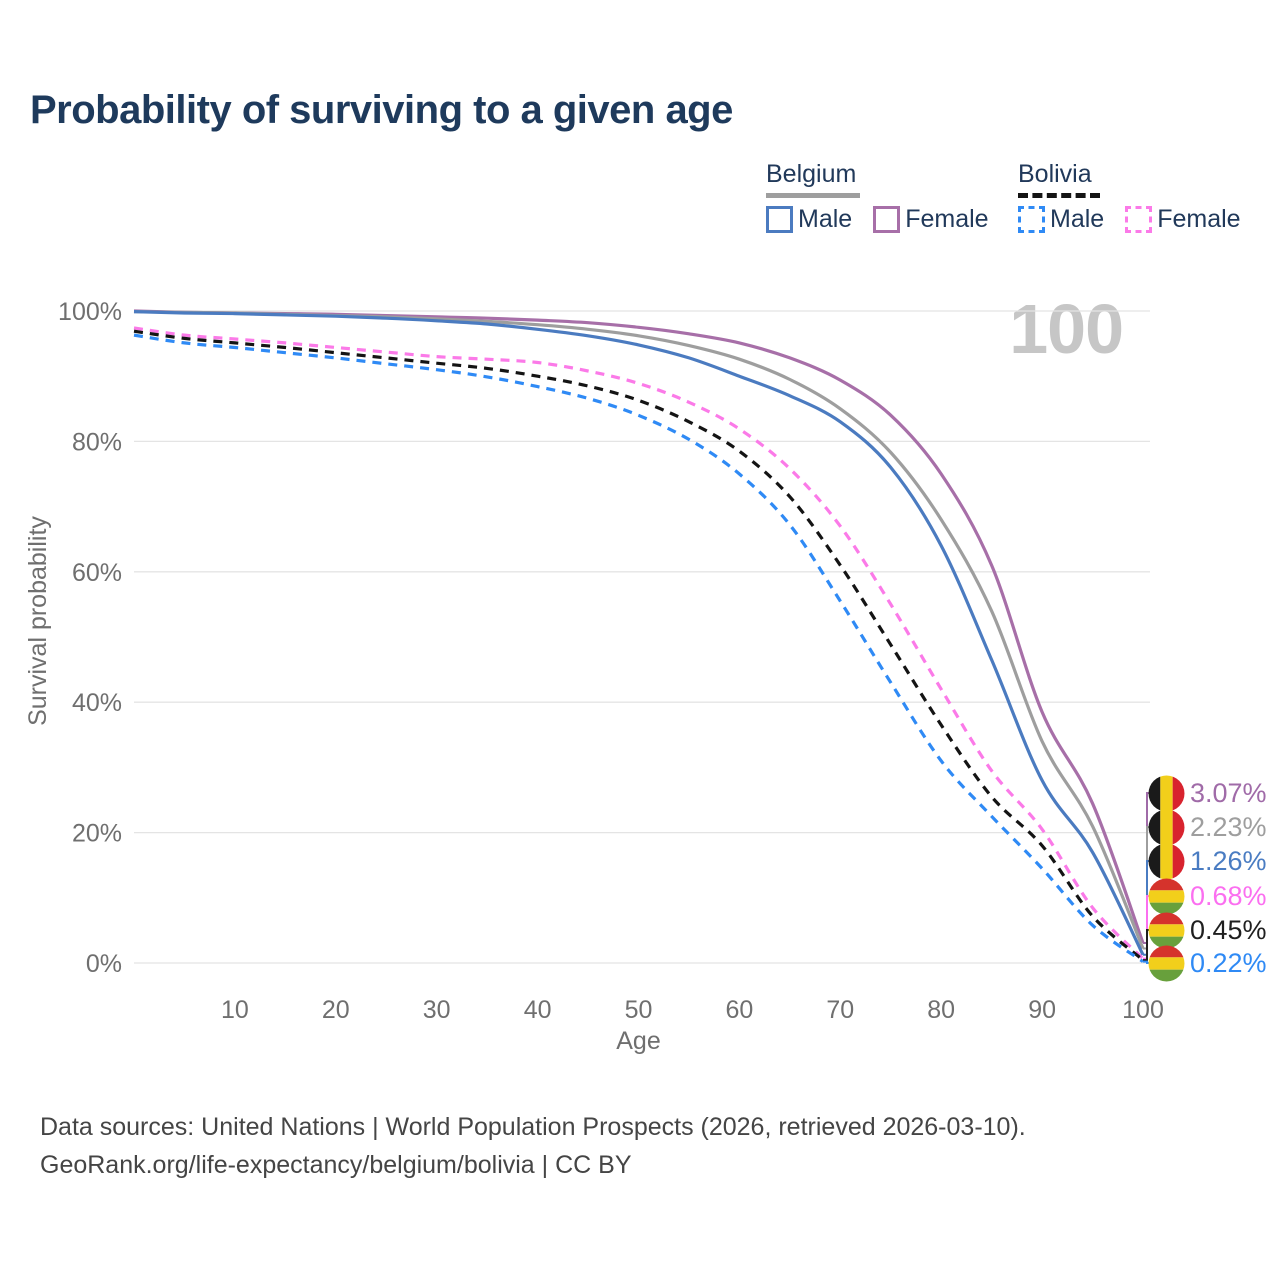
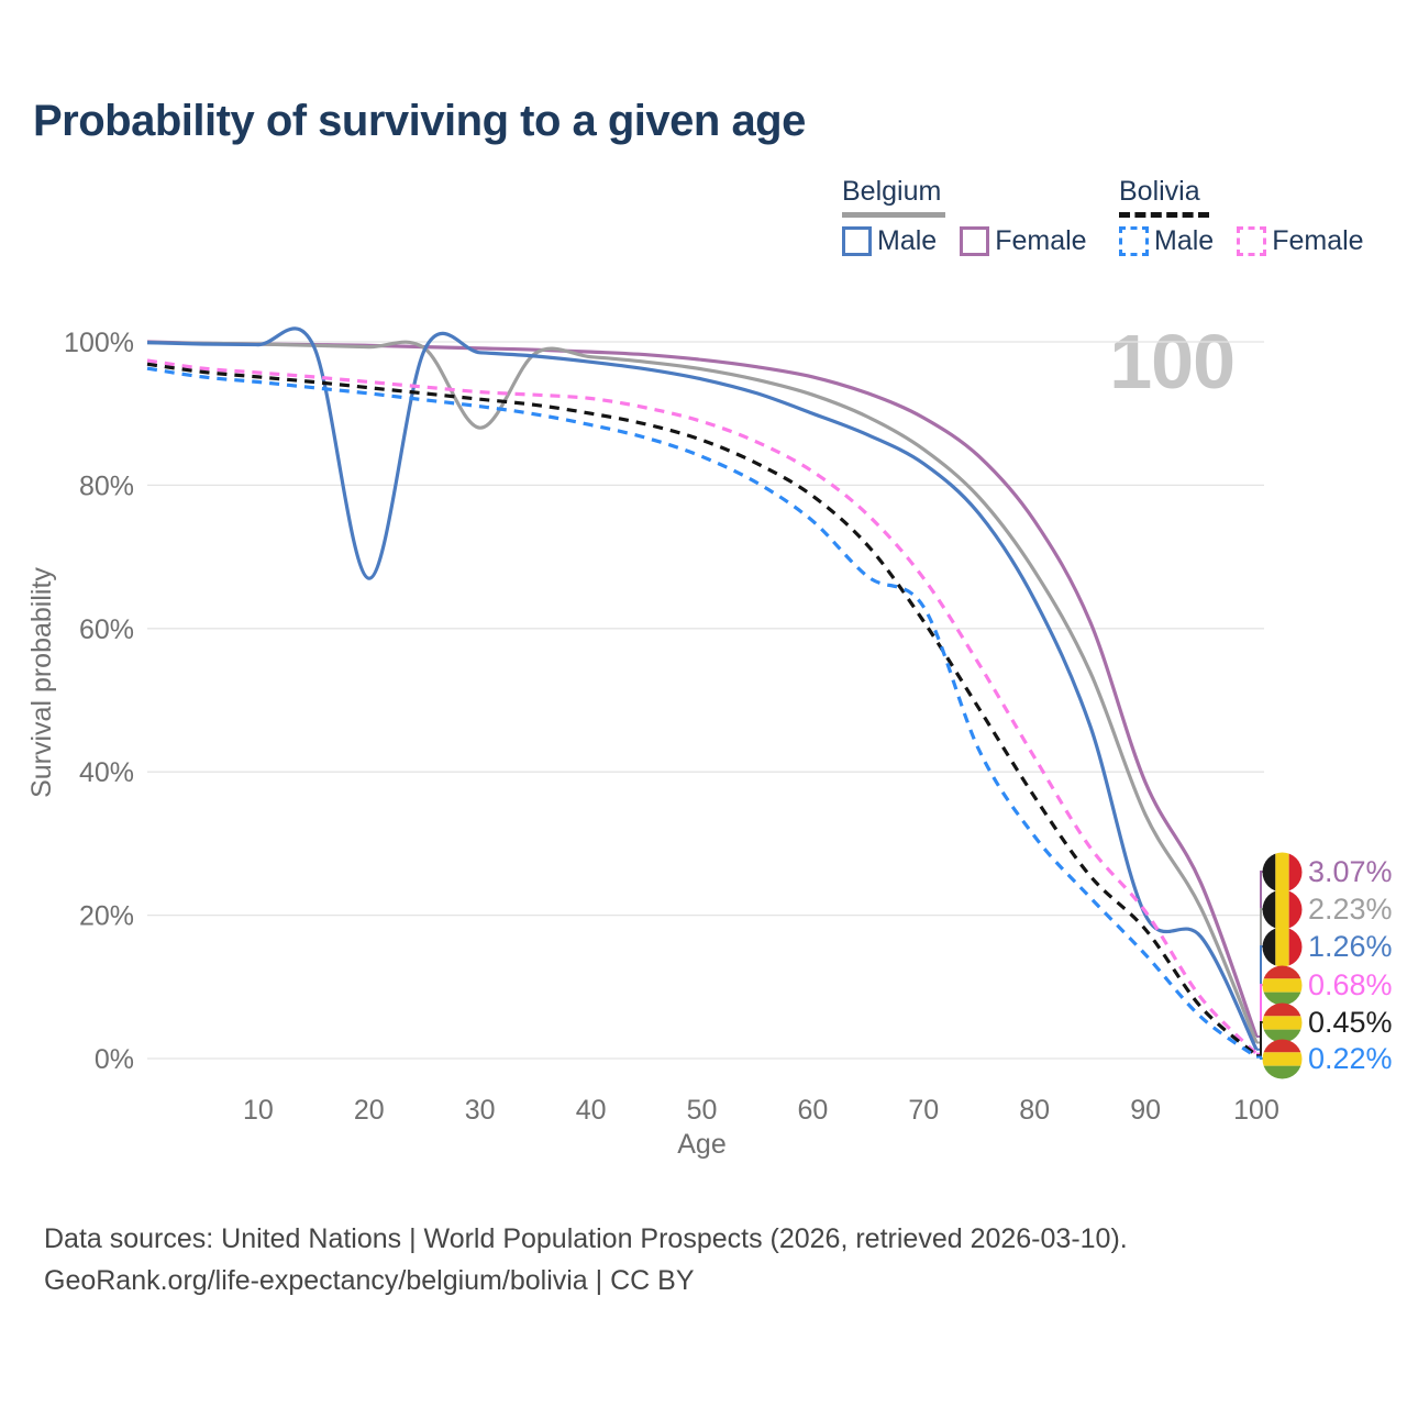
Belgium Male/20: 99% -> 67%
Belgium/30: 99% -> 88%
Bolivia Male/70: 56% -> 63%
Belgium Male/90: 28% -> 20%
